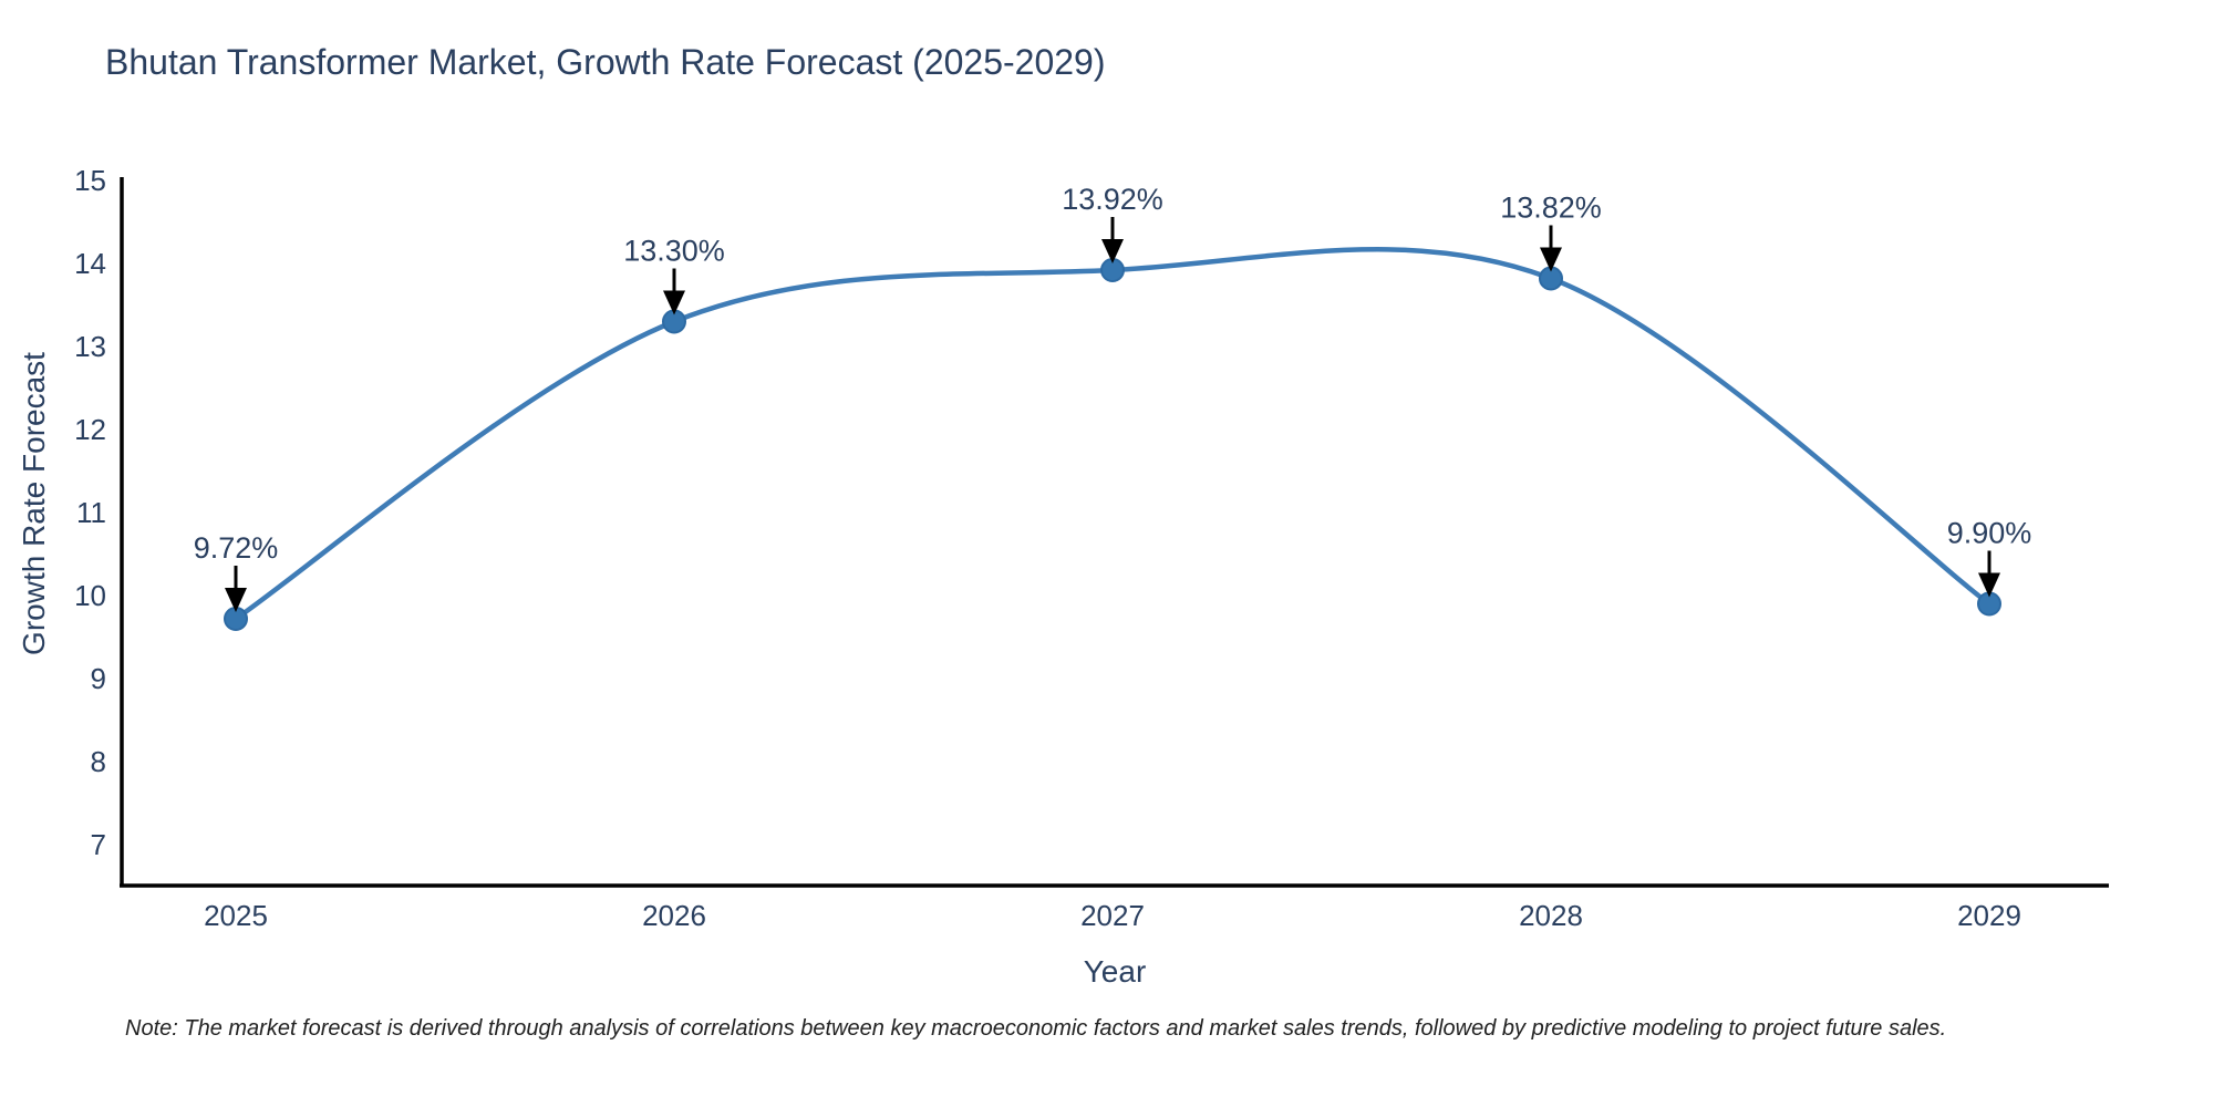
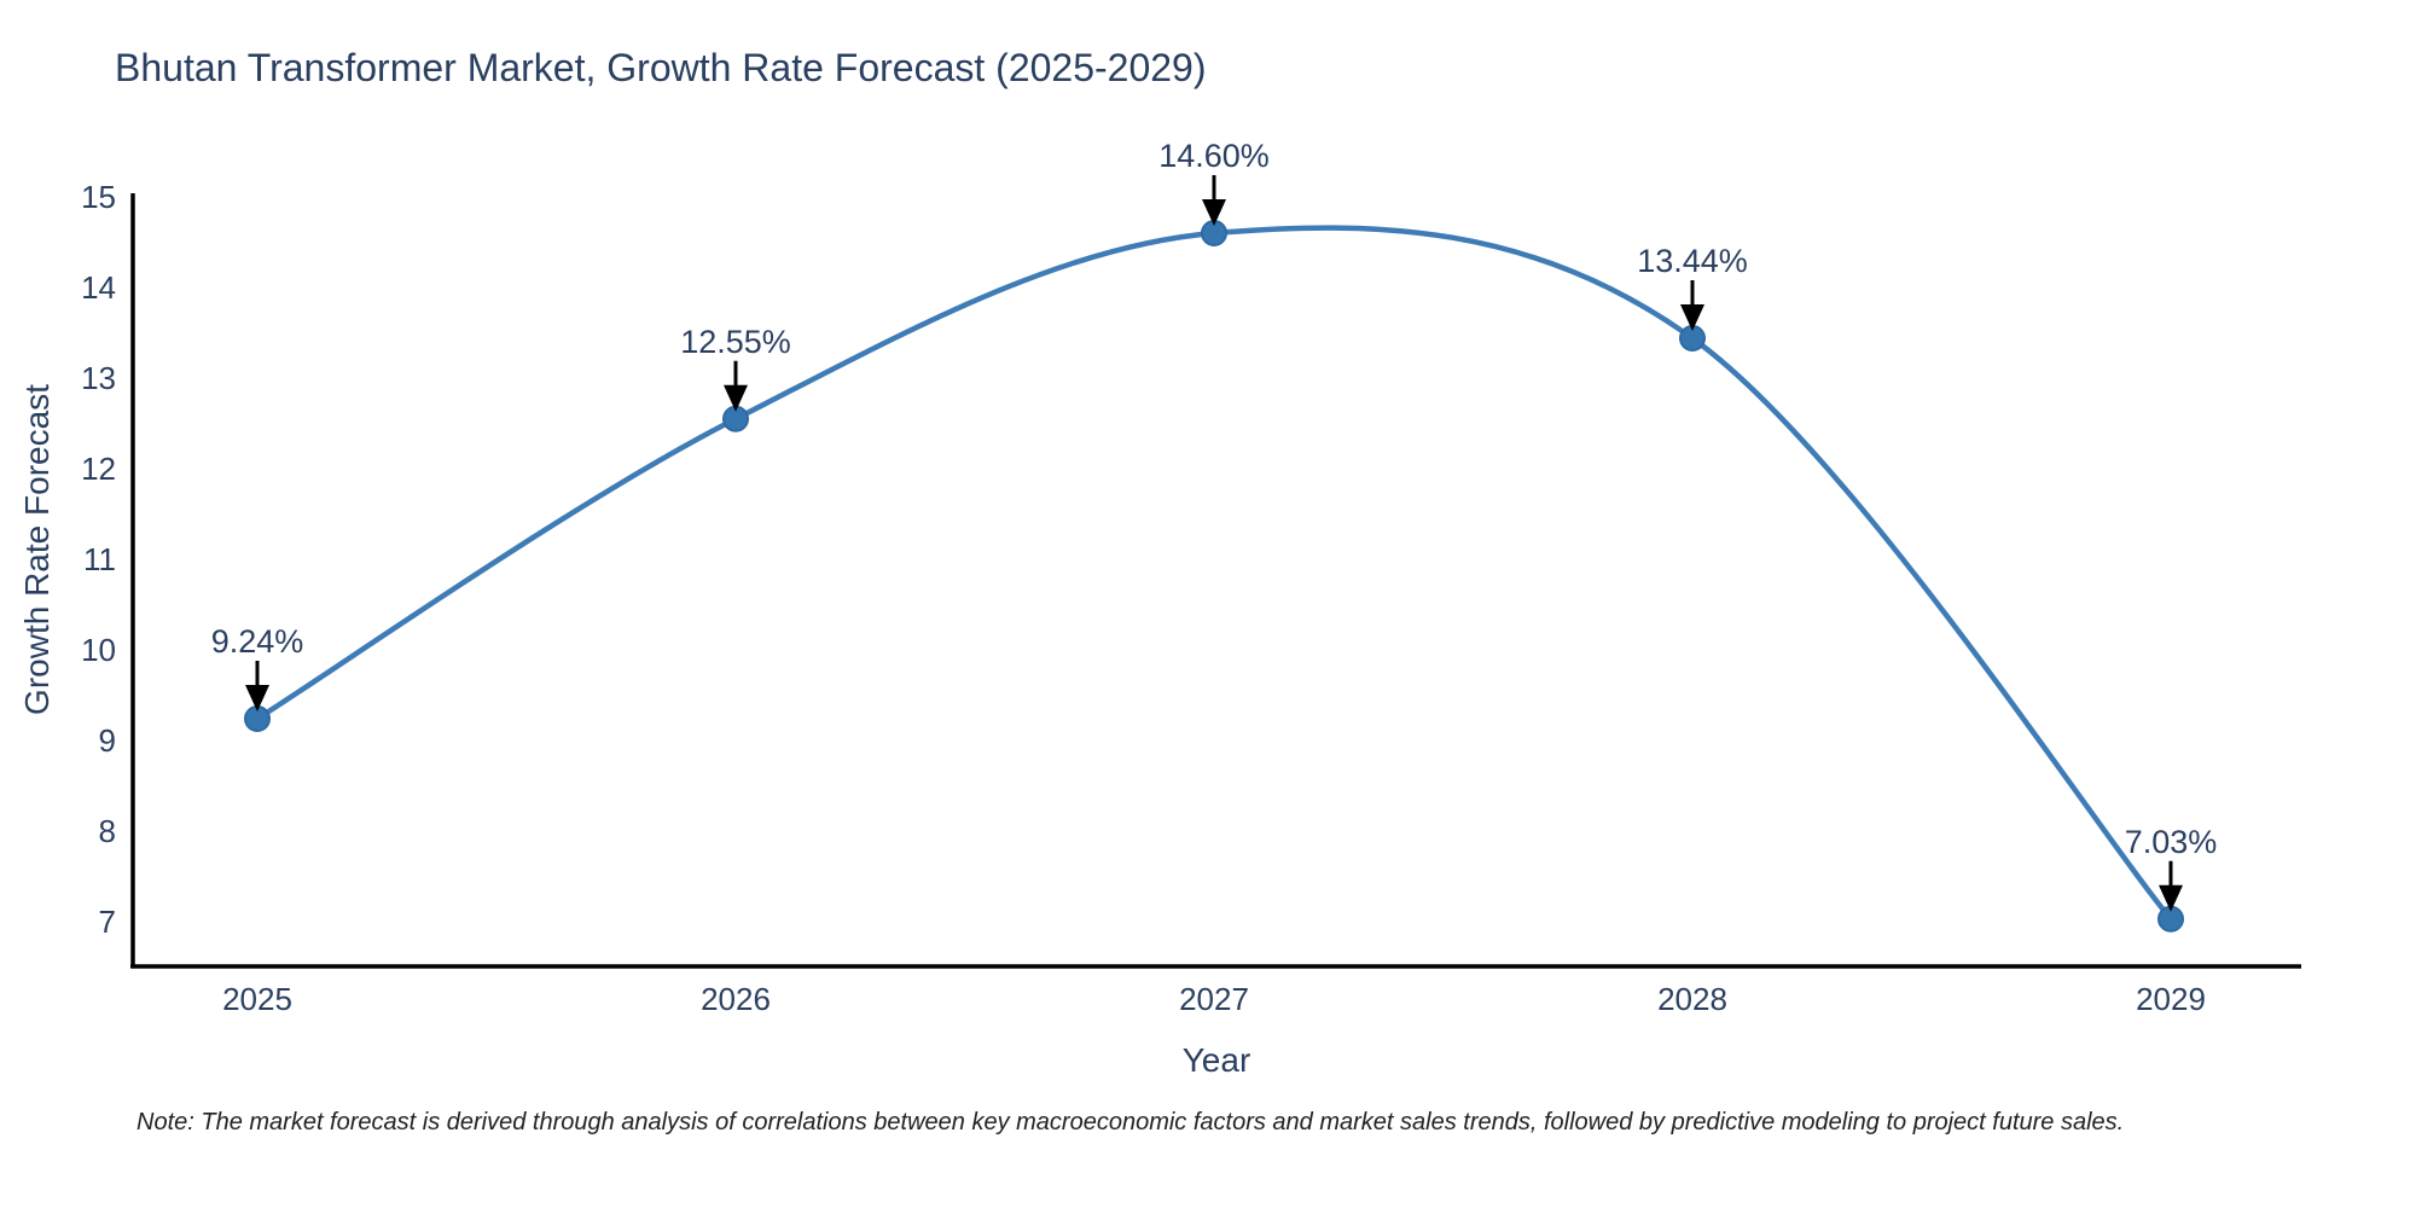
2025: 9.72% -> 9.24%
2026: 13.30% -> 12.55%
2027: 13.92% -> 14.60%
2028: 13.82% -> 13.44%
2029: 9.90% -> 7.03%
